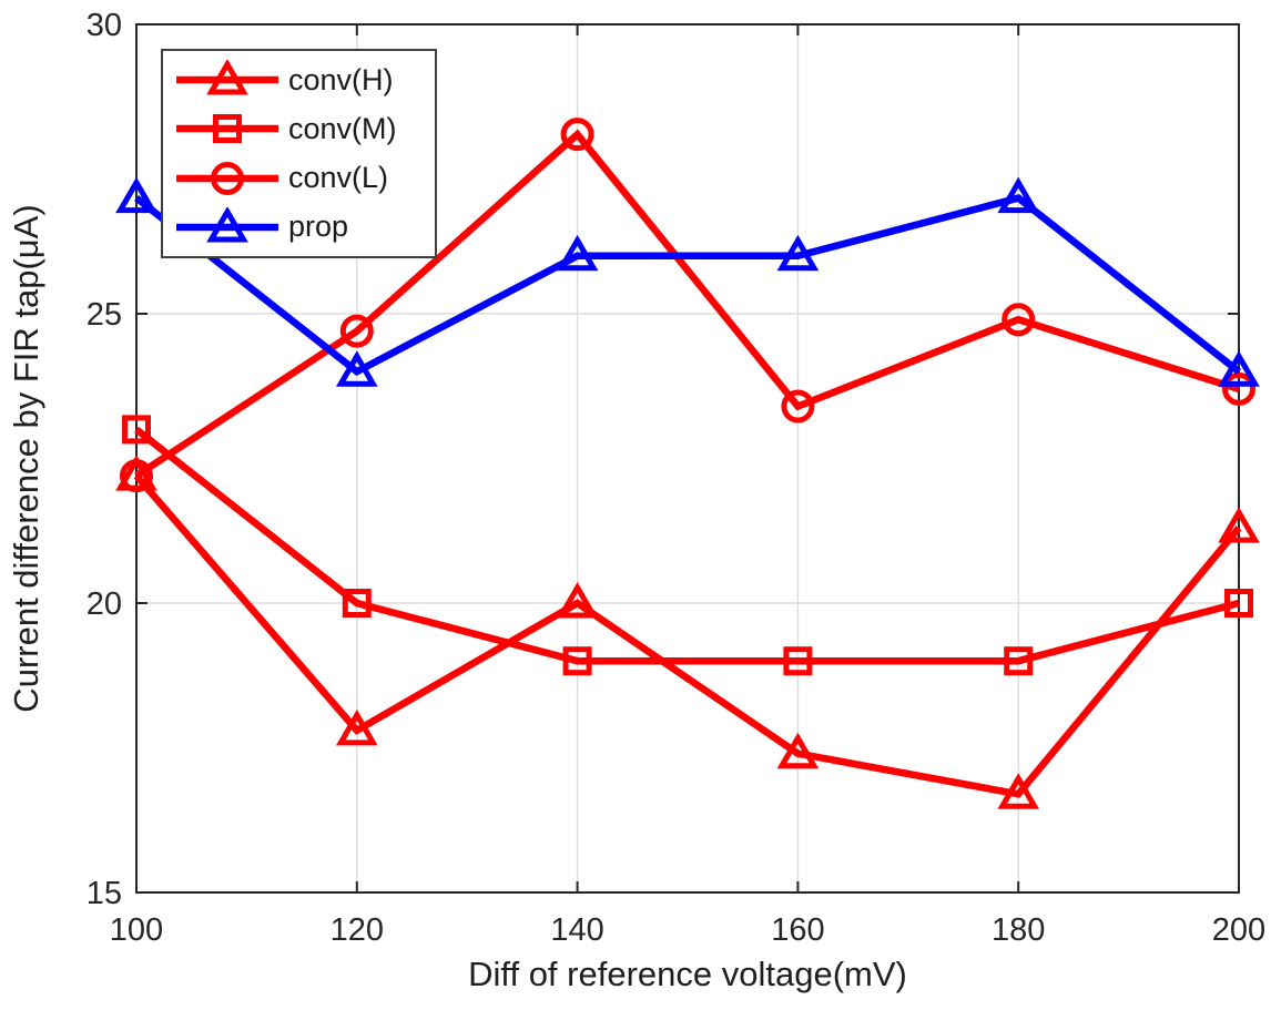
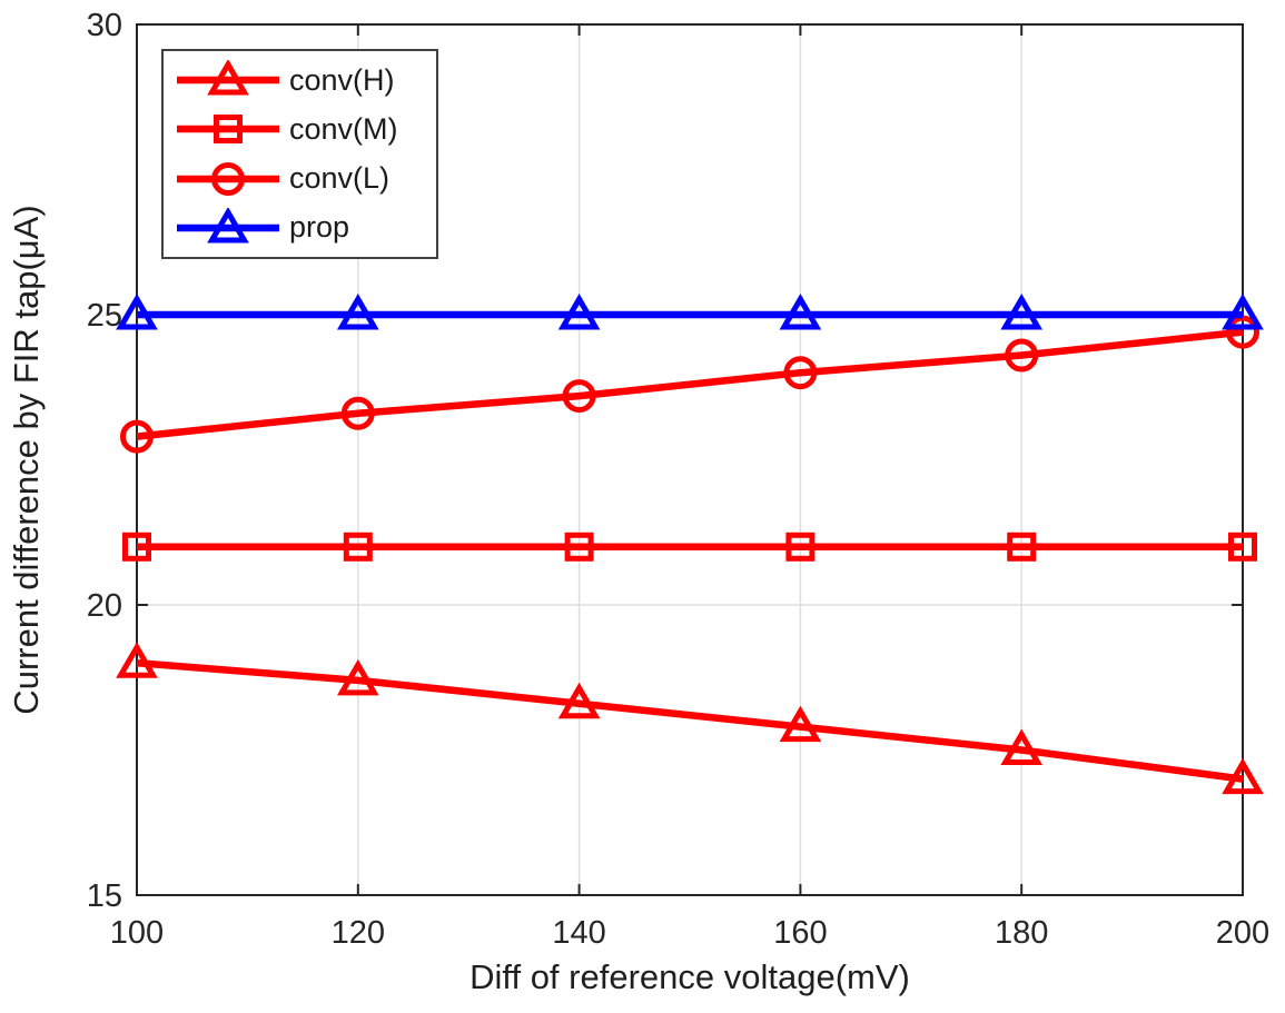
conv(H)/100: 22.2 -> 19.0
conv(M)/100: 23 -> 21
conv(L)/100: 22.2 -> 22.9
prop/100: 27 -> 25
conv(H)/120: 17.8 -> 18.7
conv(M)/120: 20 -> 21
conv(L)/120: 24.7 -> 23.3
prop/120: 24 -> 25
conv(H)/140: 20.0 -> 18.3
conv(M)/140: 19 -> 21
conv(L)/140: 28.1 -> 23.6
prop/140: 26 -> 25
conv(H)/160: 17.4 -> 17.9
conv(M)/160: 19 -> 21
conv(L)/160: 23.4 -> 24.0
prop/160: 26 -> 25
conv(H)/180: 16.7 -> 17.5
conv(M)/180: 19 -> 21
conv(L)/180: 24.9 -> 24.3
prop/180: 27 -> 25
conv(H)/200: 21.3 -> 17.0
conv(M)/200: 20 -> 21
conv(L)/200: 23.7 -> 24.7
prop/200: 24 -> 25
